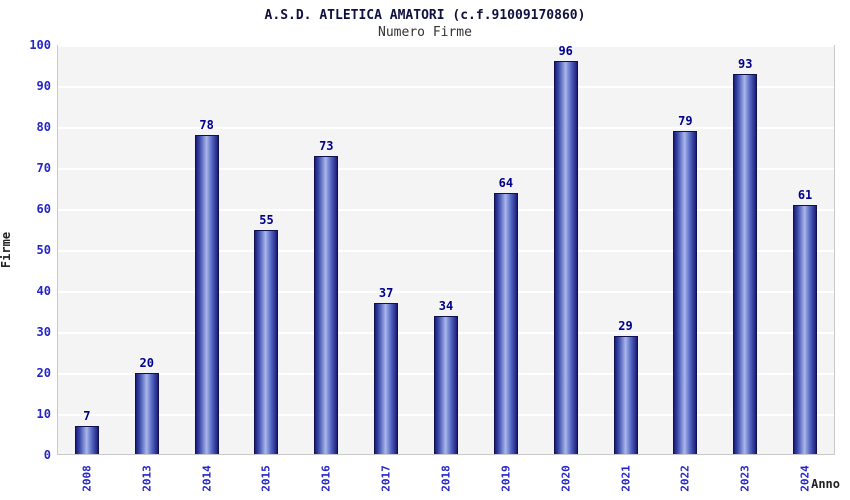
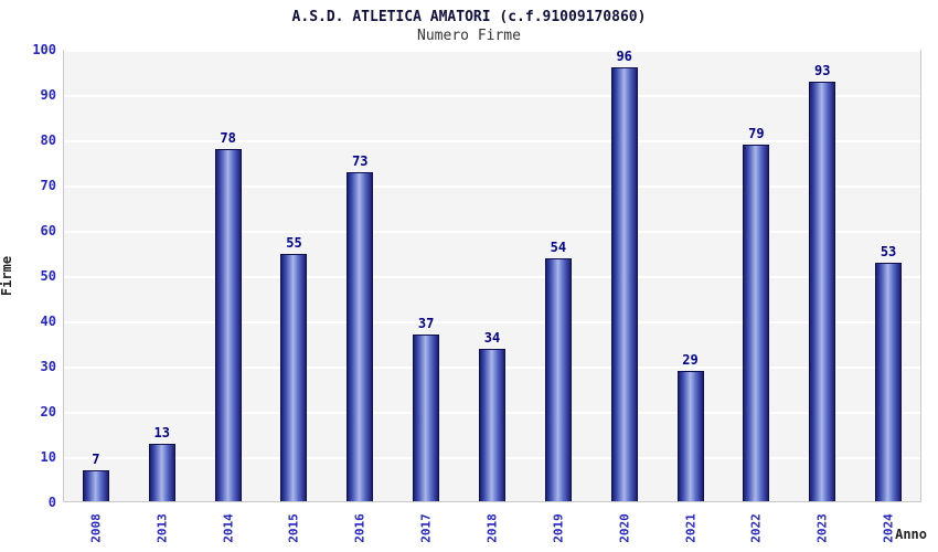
2013: 20 -> 13
2019: 64 -> 54
2024: 61 -> 53
